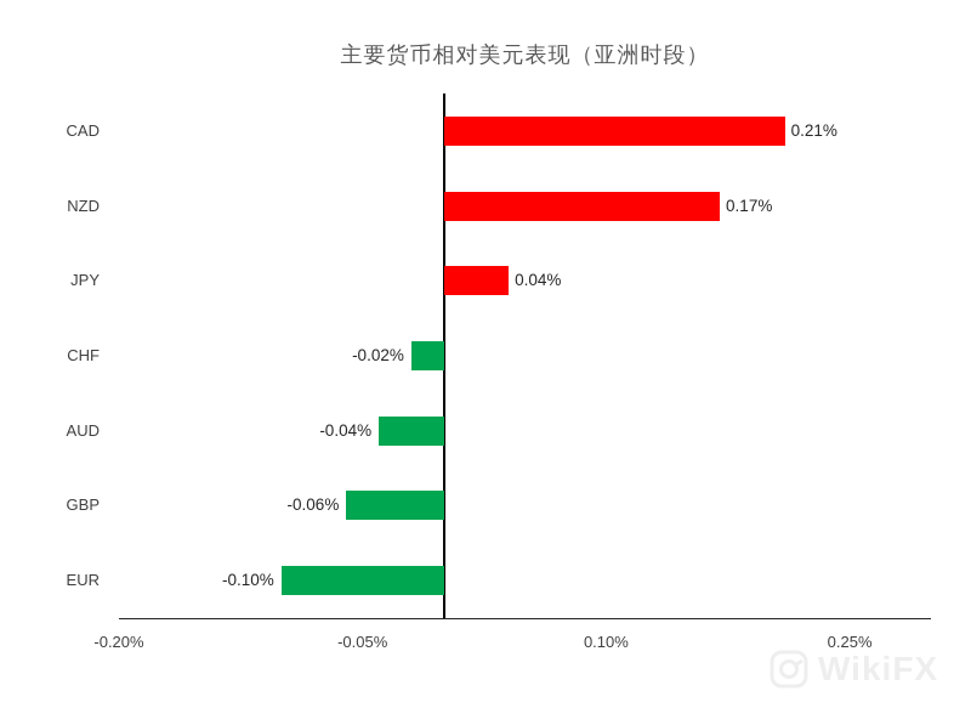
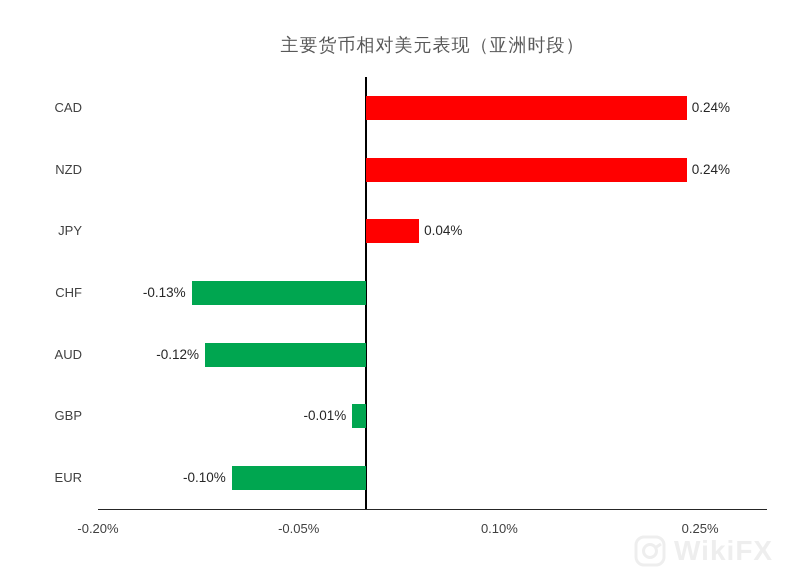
CAD: 0.21% -> 0.24%
NZD: 0.17% -> 0.24%
CHF: -0.02% -> -0.13%
AUD: -0.04% -> -0.12%
GBP: -0.06% -> -0.01%
